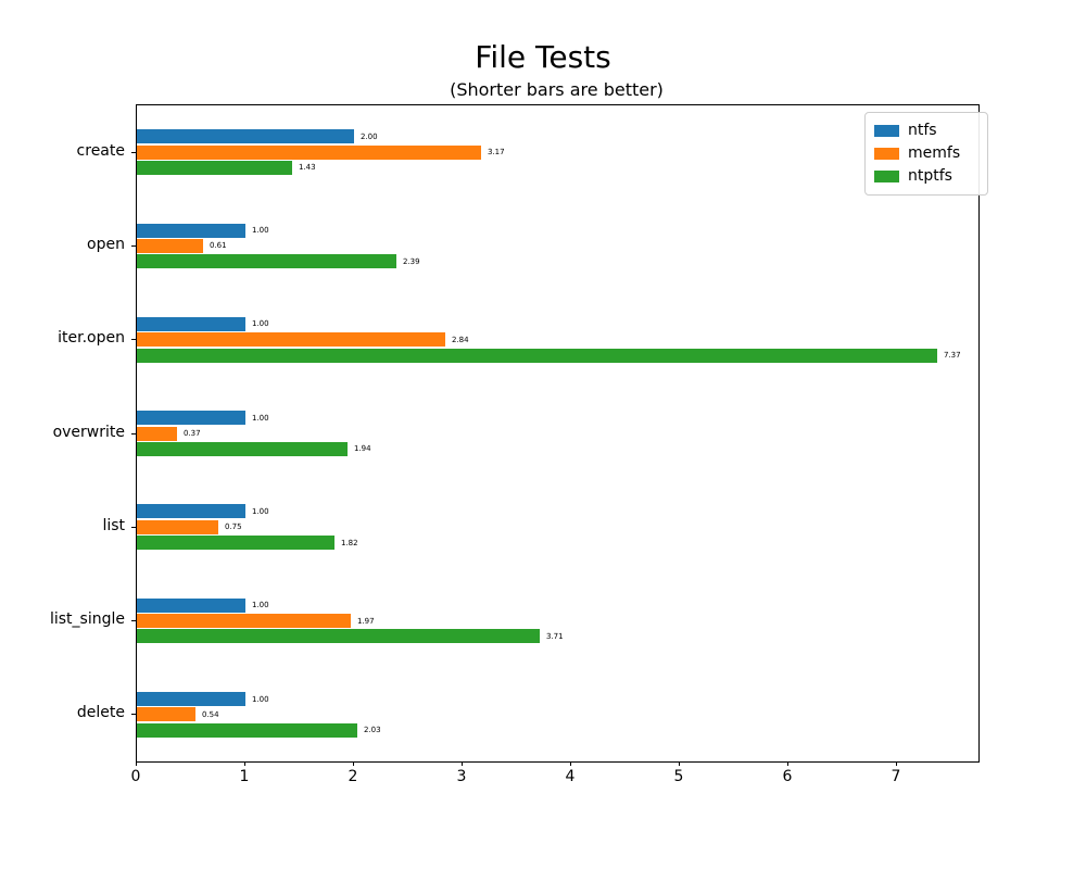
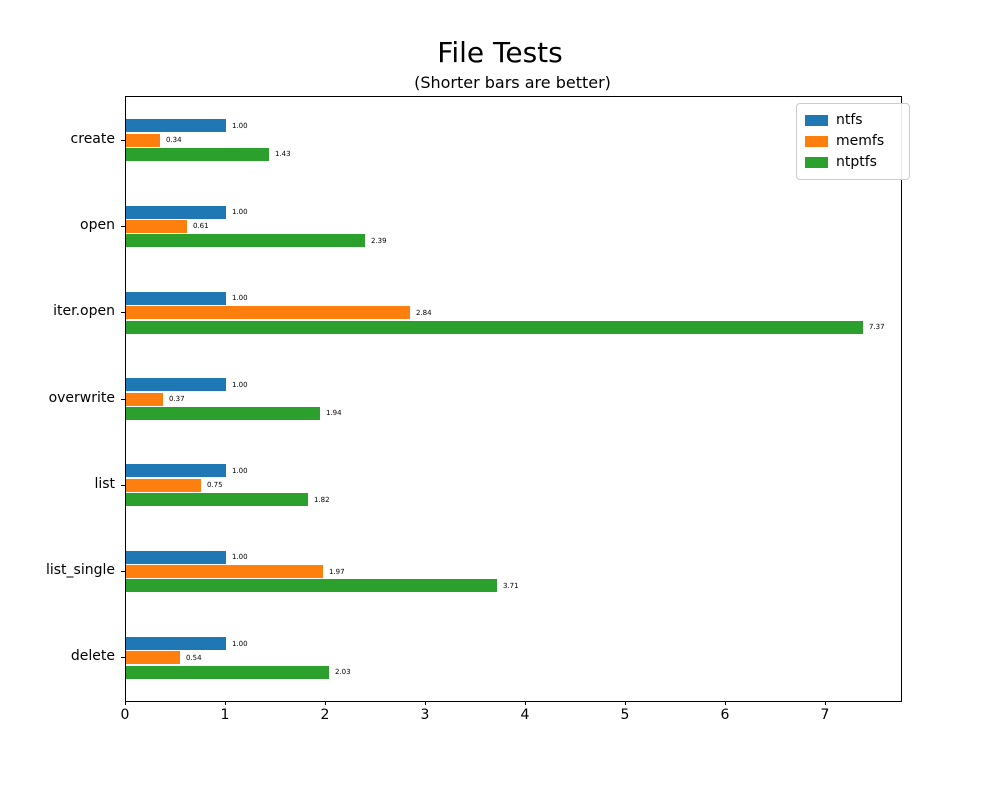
ntfs/create: 2.00 -> 1.00
memfs/create: 3.17 -> 0.34
